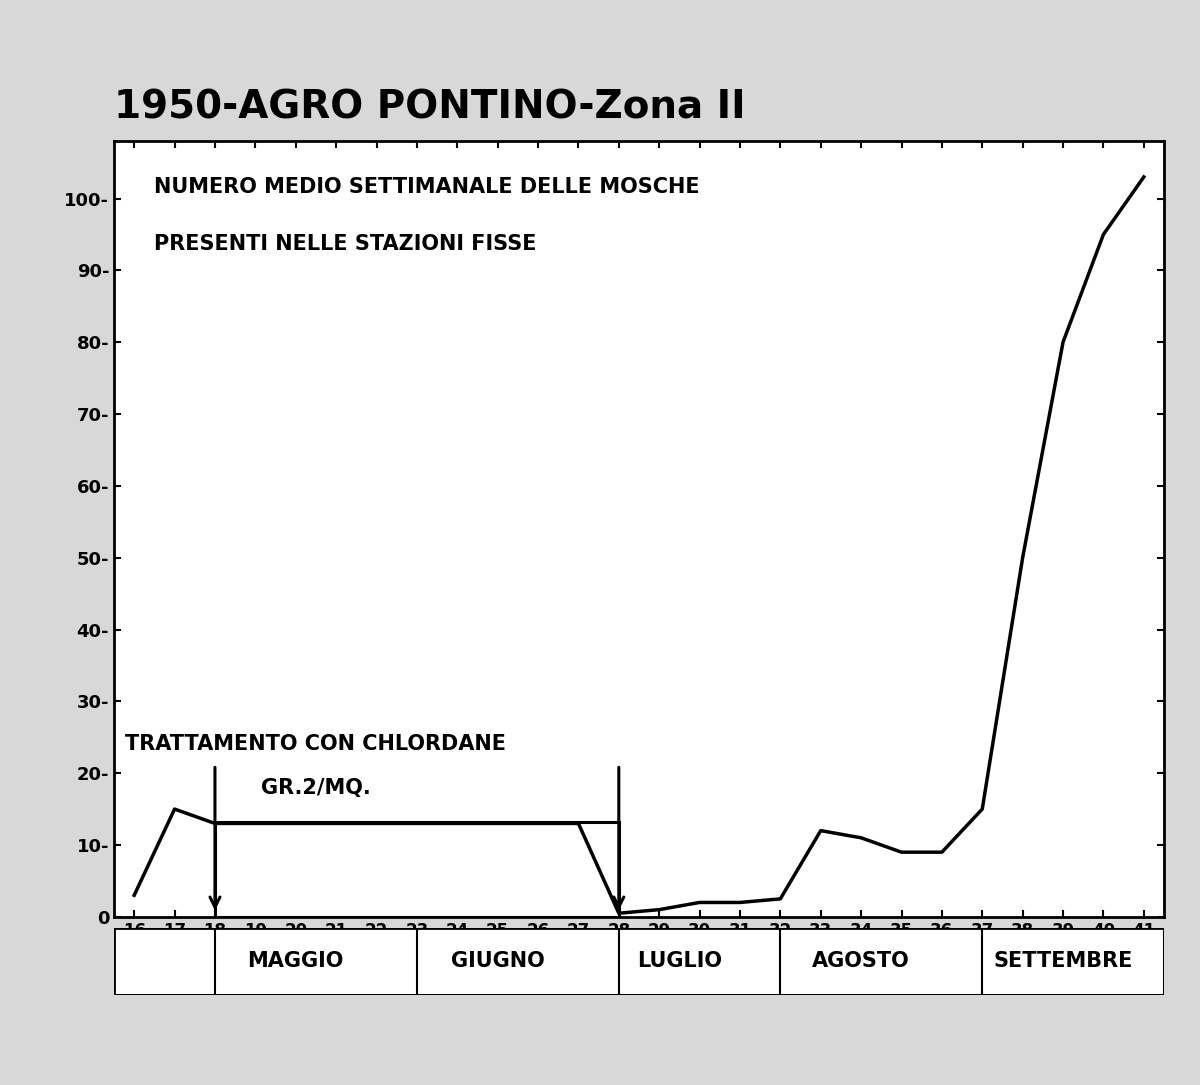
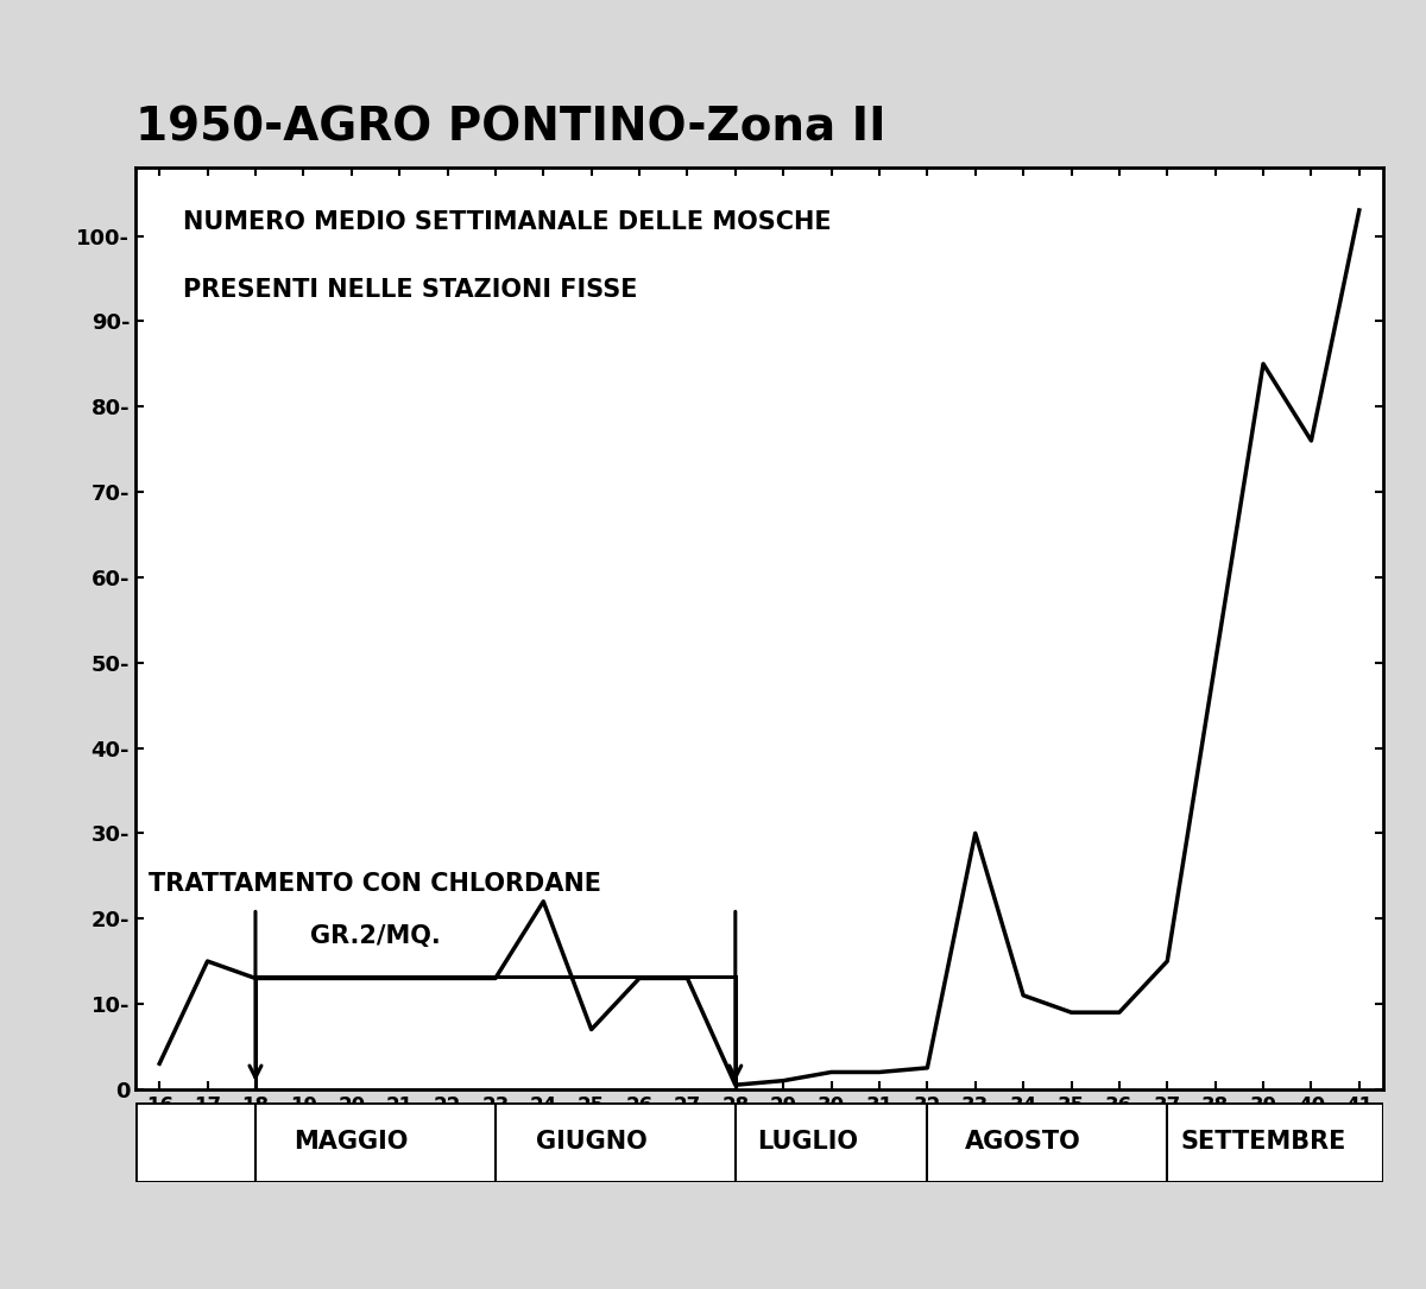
24: 13.0- -> 22.0-
25: 13.0- -> 7.0-
33: 12.0- -> 30.0-
39: 80.0- -> 85.0-
40: 95.0- -> 76.0-
